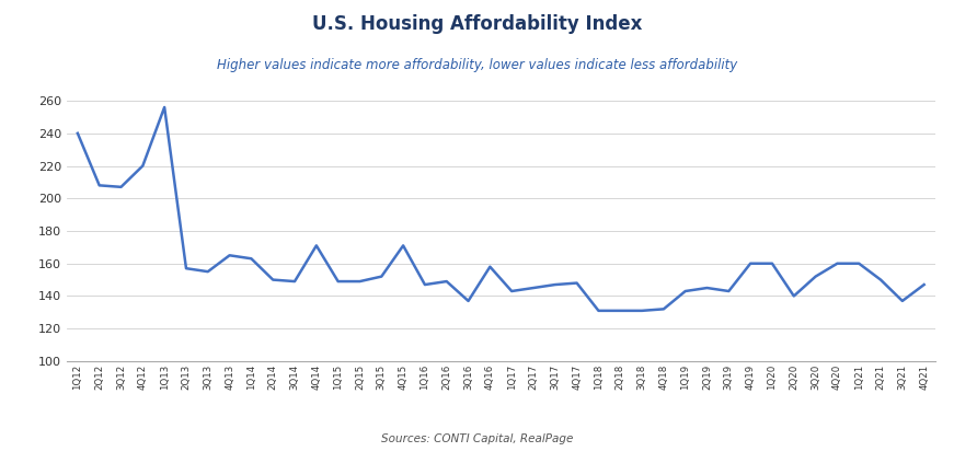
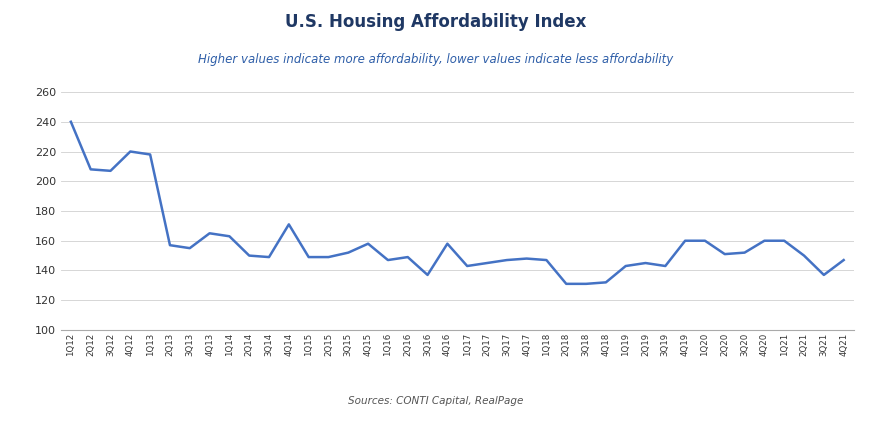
1Q13: 256 -> 218
4Q15: 171 -> 158
1Q18: 131 -> 147
2Q20: 140 -> 151
